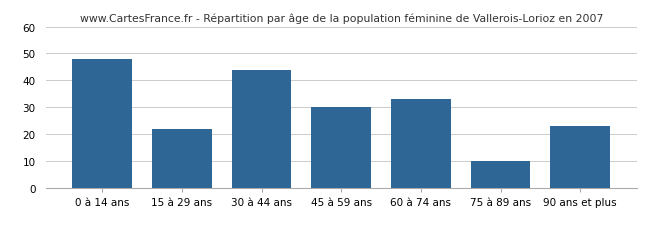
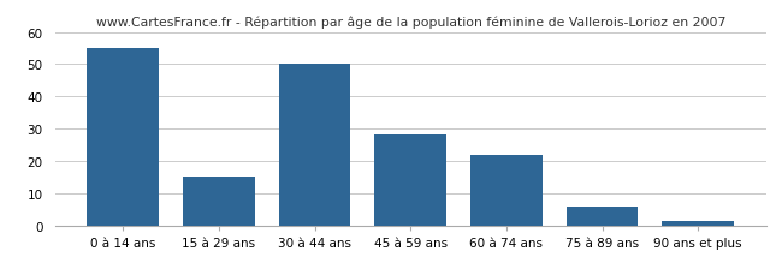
0 à 14 ans: 48.0 -> 55.0
15 à 29 ans: 22.0 -> 15.0
30 à 44 ans: 44.0 -> 50.0
45 à 59 ans: 30.0 -> 28.0
60 à 74 ans: 33.0 -> 22.0
75 à 89 ans: 10.0 -> 6.0
90 ans et plus: 23.0 -> 1.5
